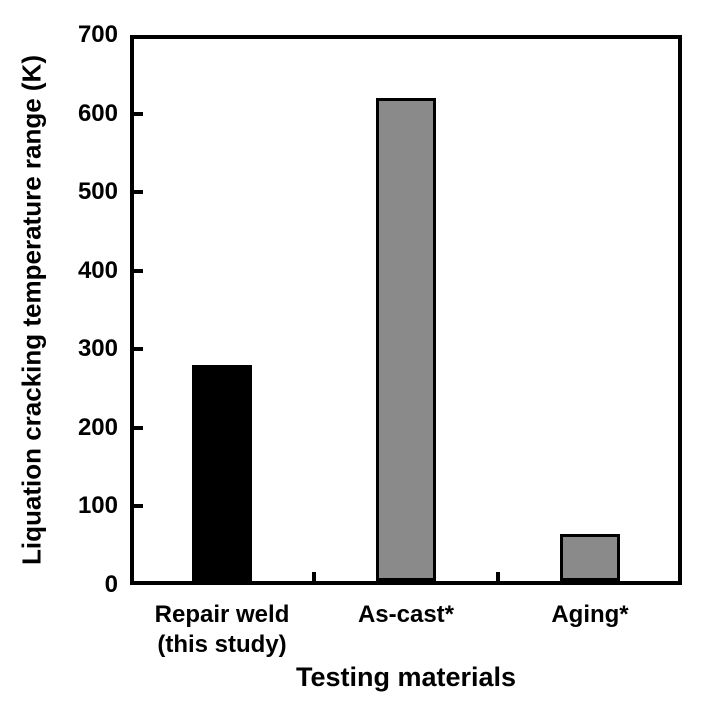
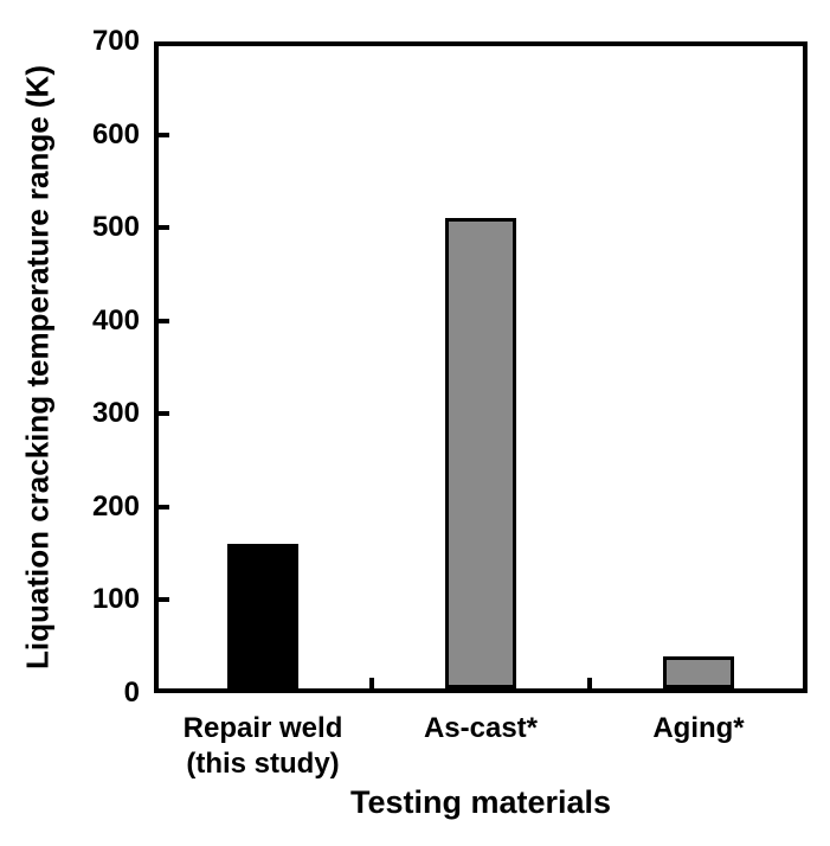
Repair weld (this study): 280 -> 160
As-cast*: 620 -> 510
Aging*: 60 -> 40
